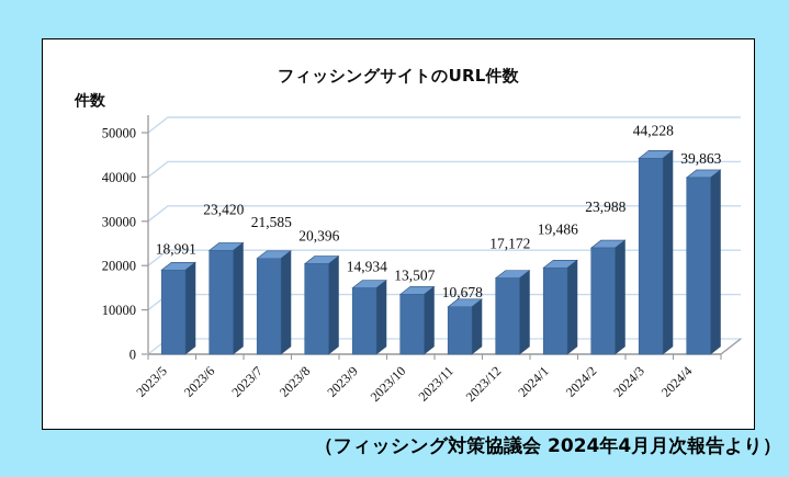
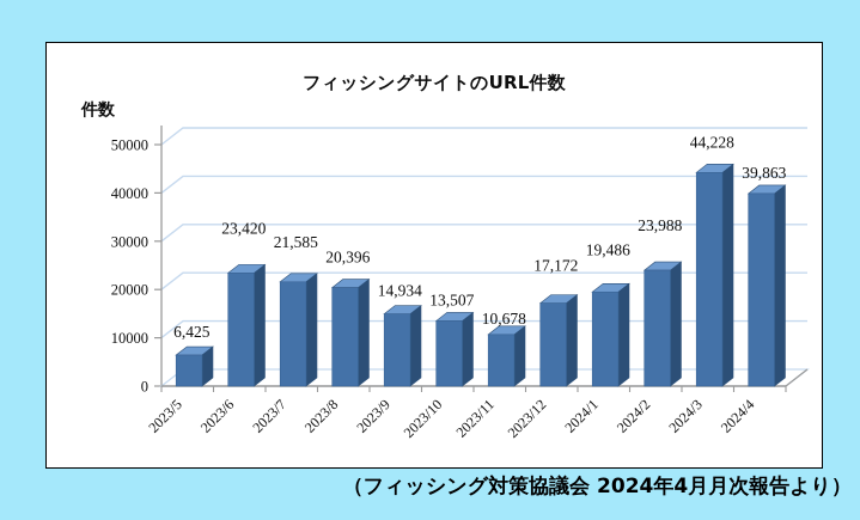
2023/5: 18,991 -> 6,425
